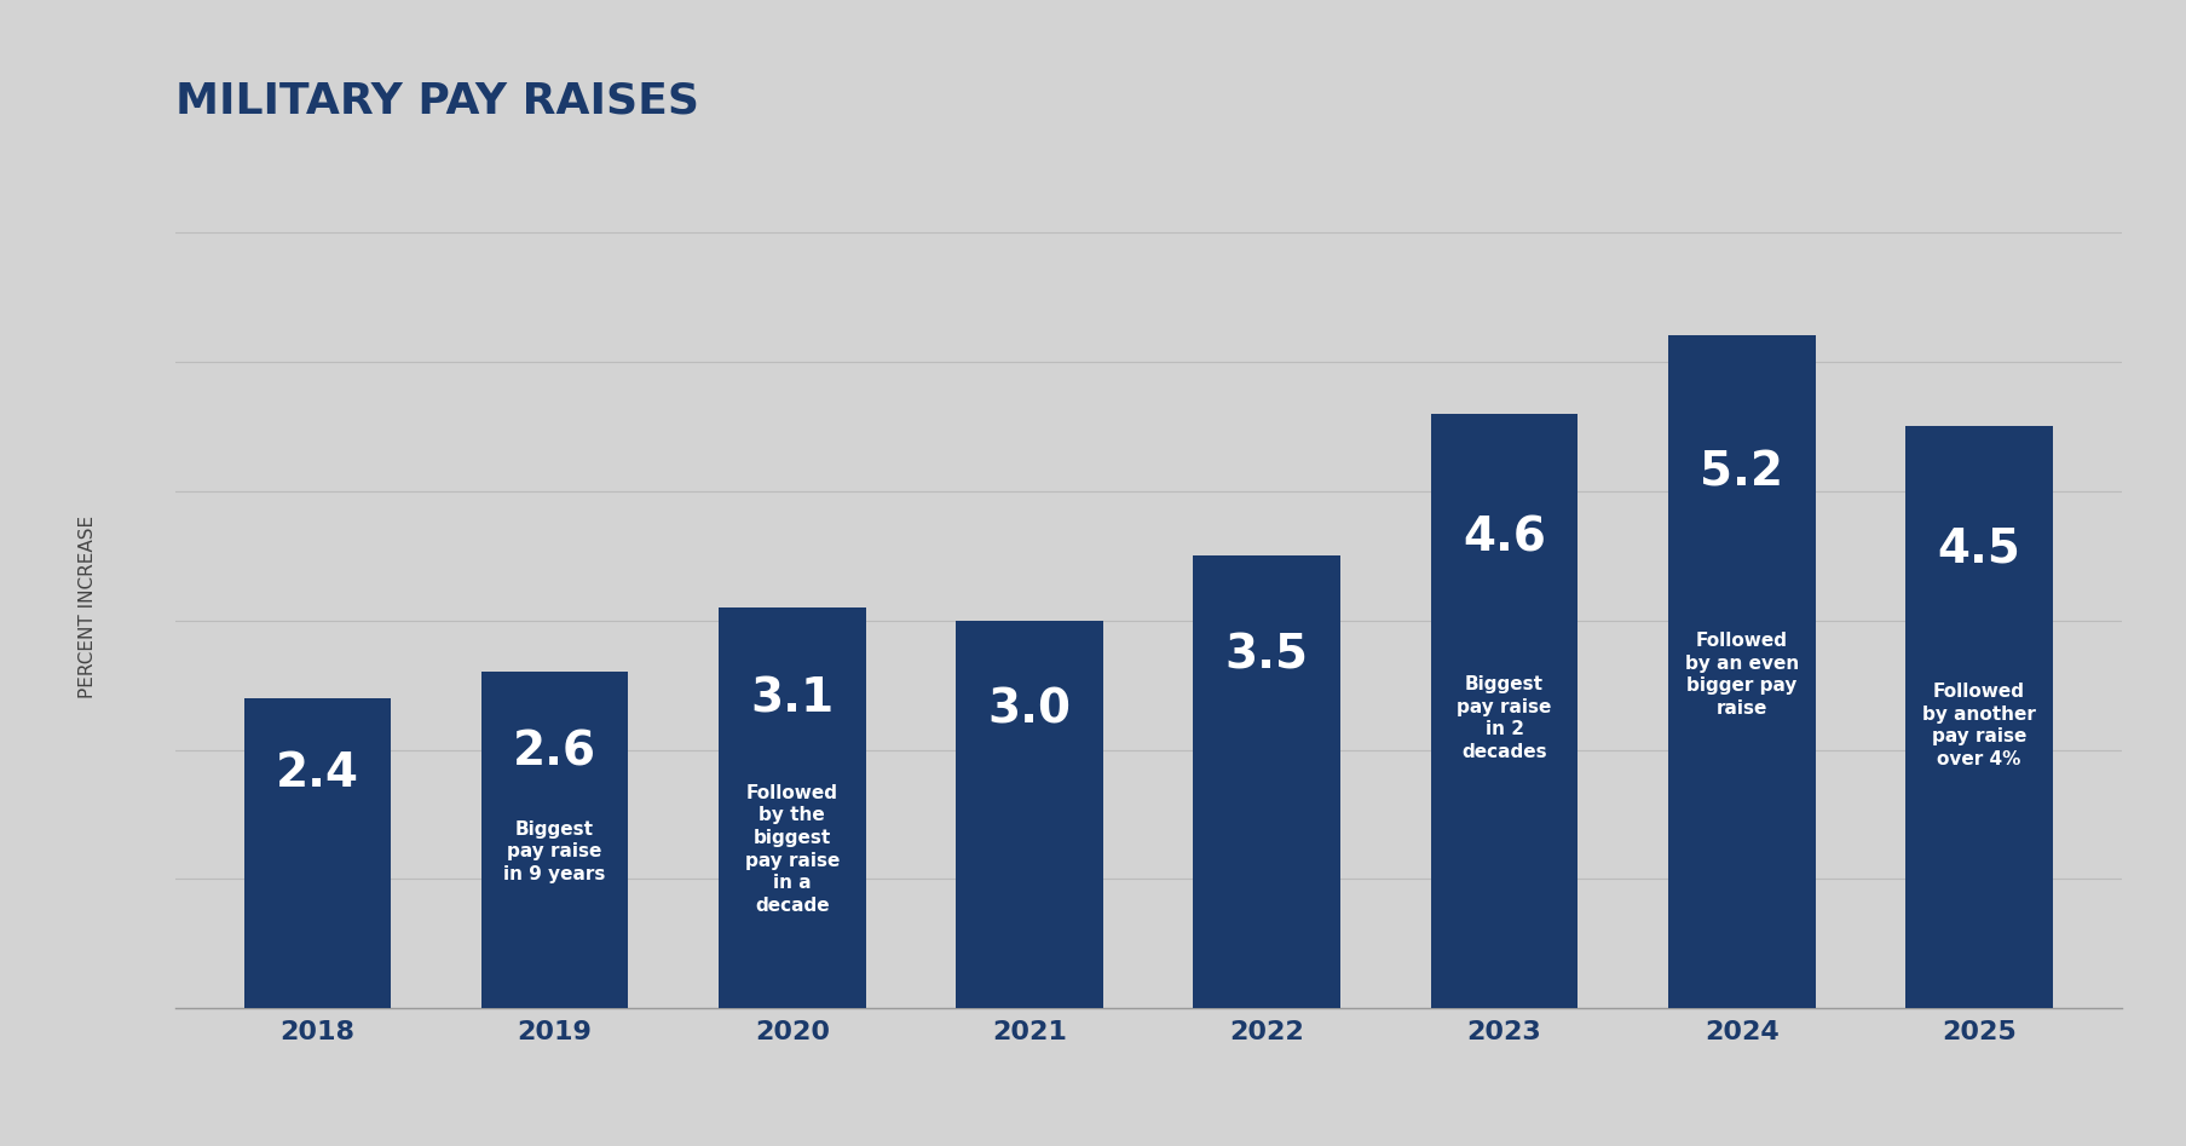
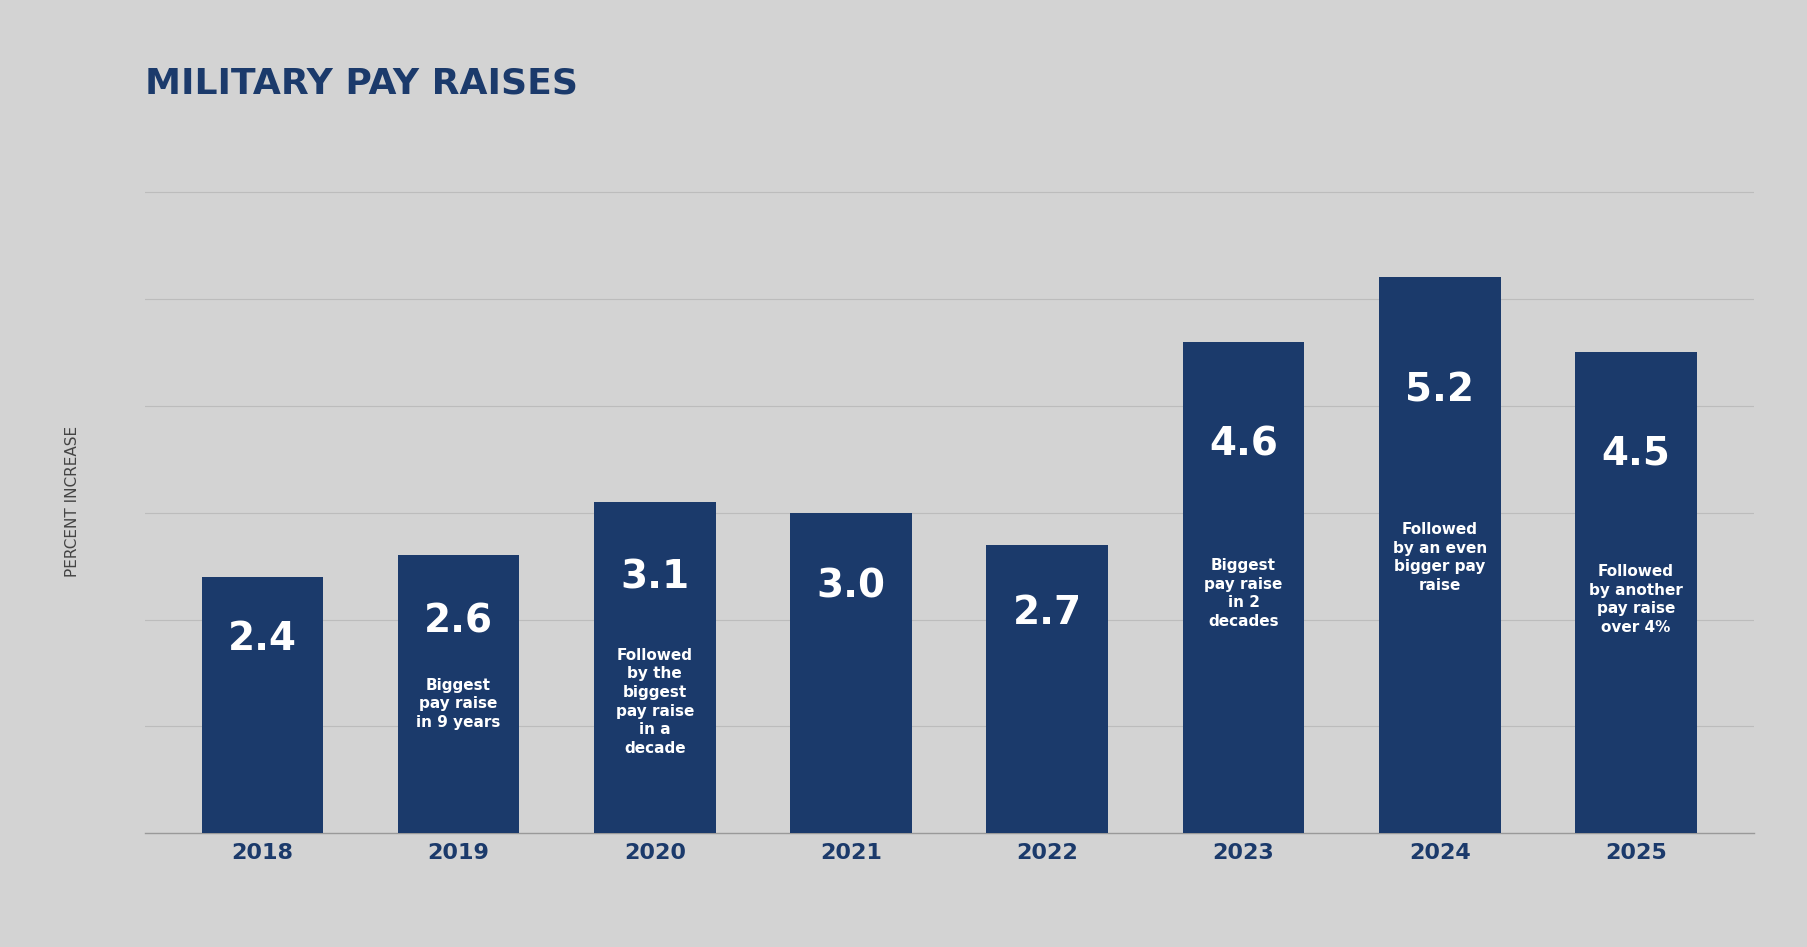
2022: 3.5 -> 2.7
